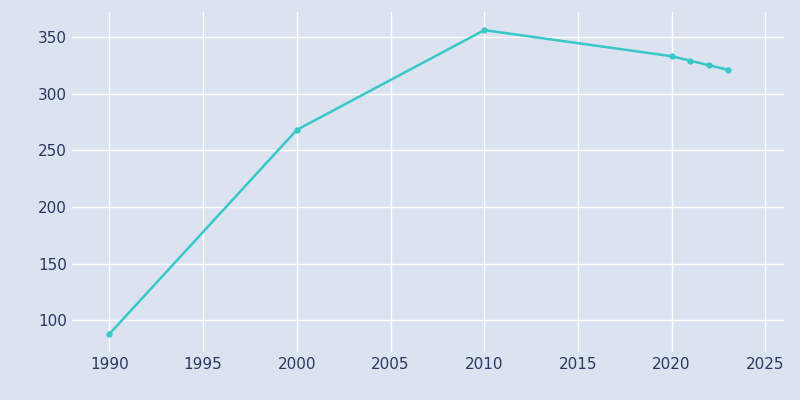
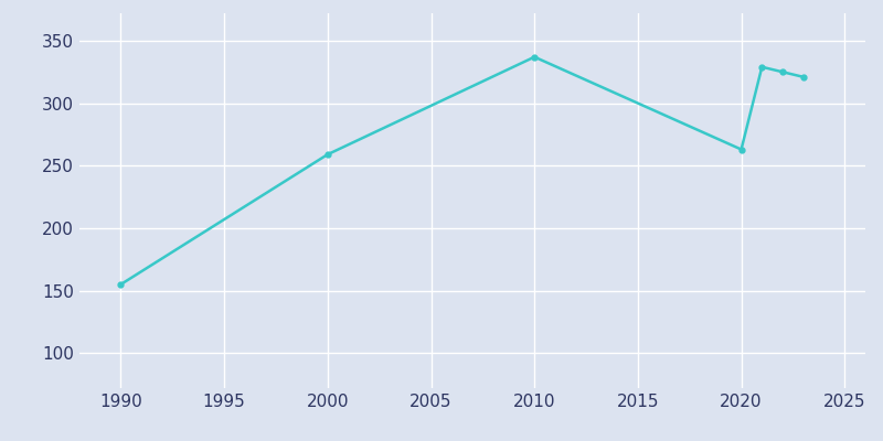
1990: 88 -> 155
2000: 268 -> 259
2010: 356 -> 337
2020: 333 -> 263
